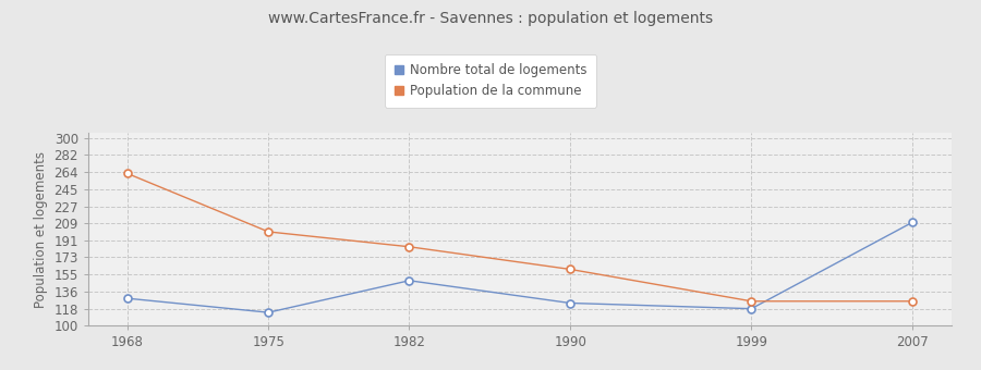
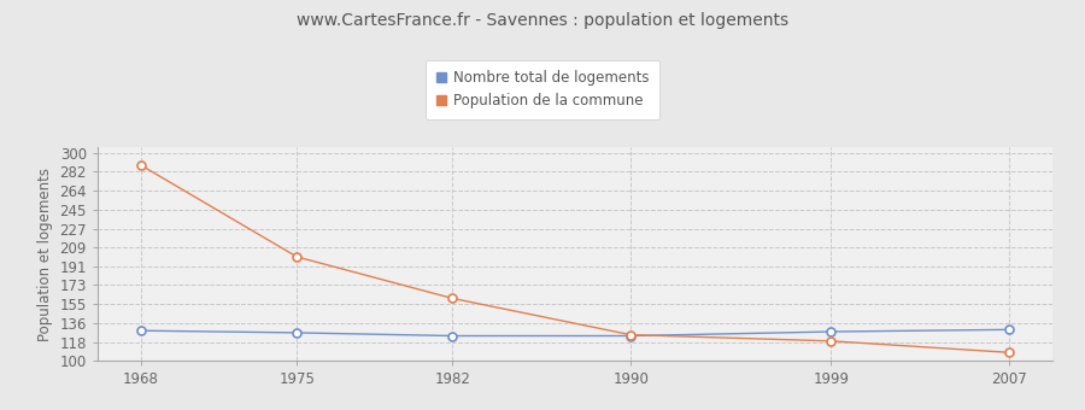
Population de la commune/1968: 262 -> 288
Nombre total de logements/1975: 114 -> 127
Nombre total de logements/1982: 148 -> 124
Population de la commune/1982: 184 -> 160
Population de la commune/1990: 160 -> 125
Nombre total de logements/1999: 118 -> 128
Population de la commune/1999: 126 -> 119
Nombre total de logements/2007: 210 -> 130
Population de la commune/2007: 126 -> 108
